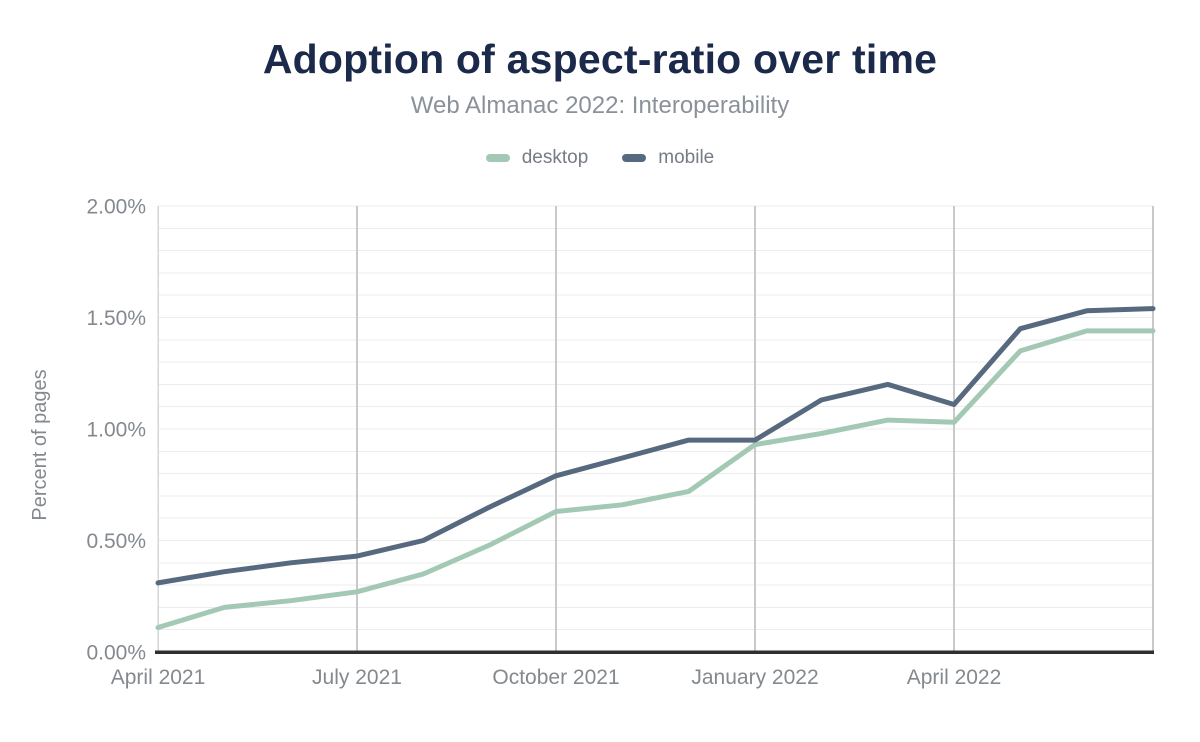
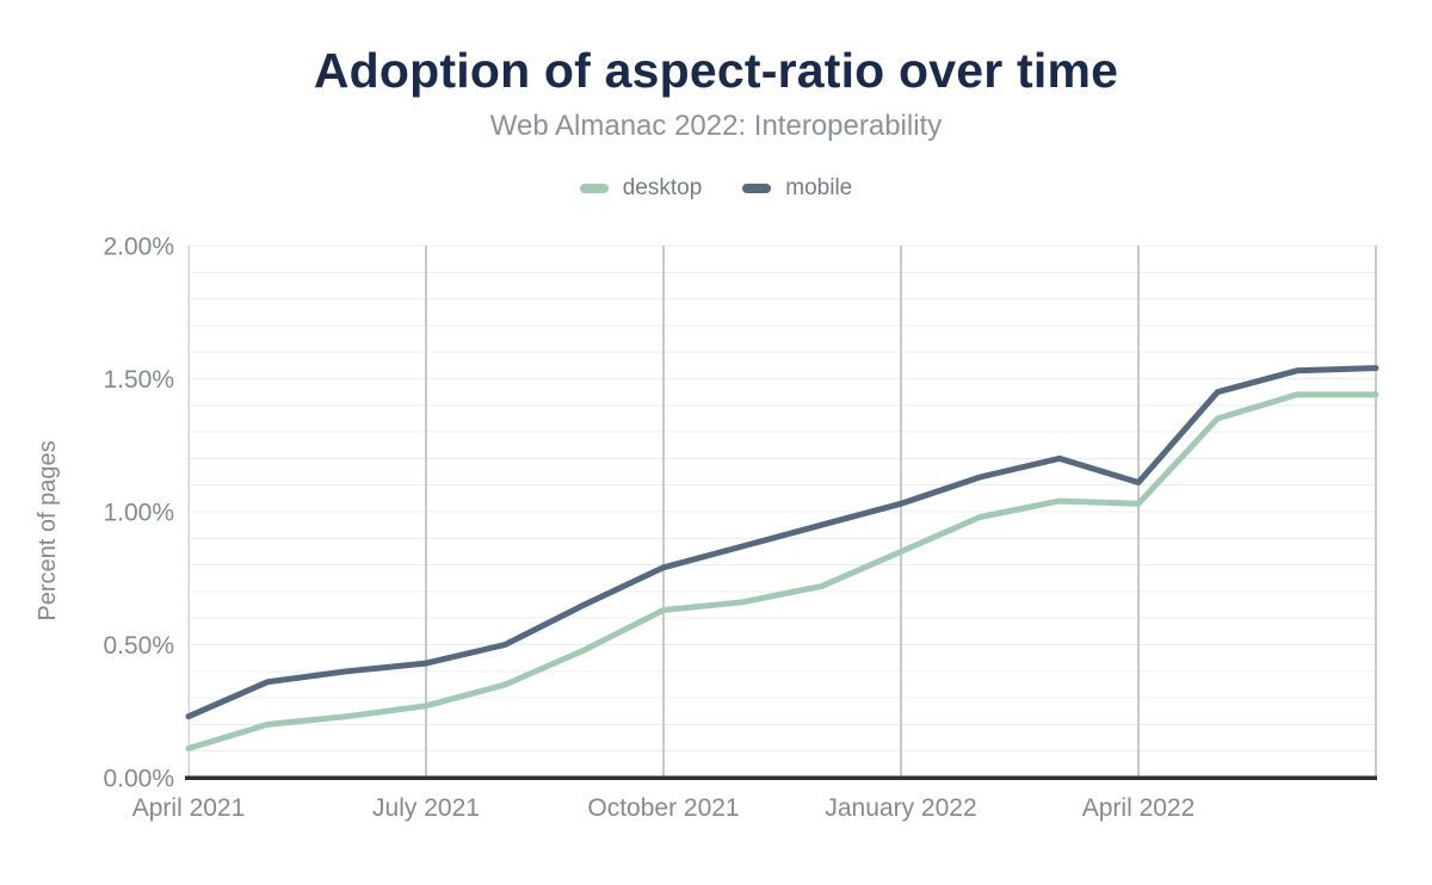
mobile/April 2021: 0.31% -> 0.23%
desktop/January 2022: 0.93% -> 0.85%
mobile/January 2022: 0.95% -> 1.03%
